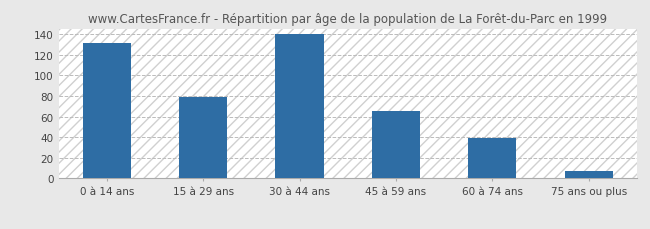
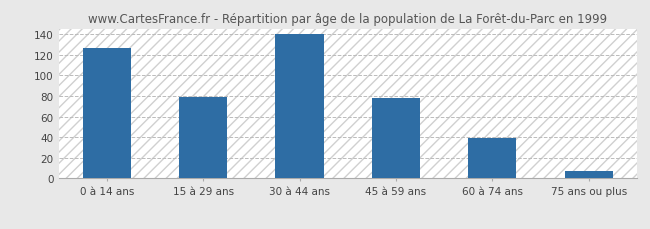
0 à 14 ans: 131 -> 126
45 à 59 ans: 65 -> 78
